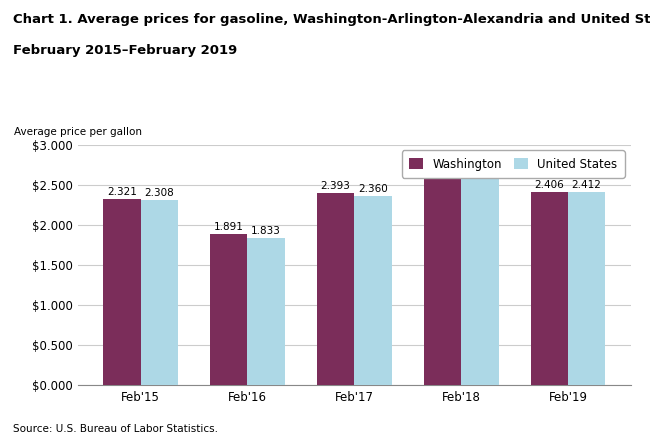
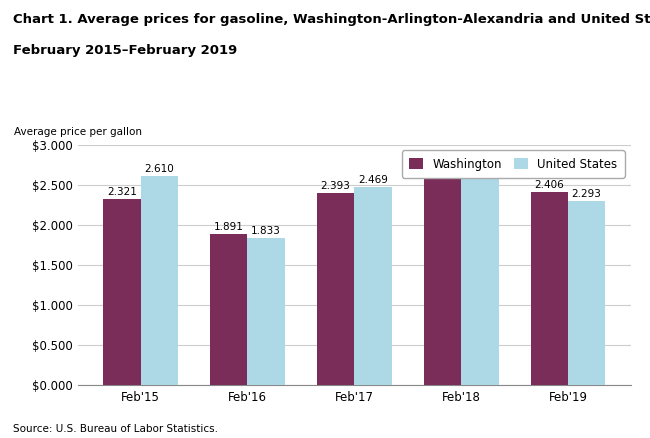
United States/Feb'15: 2.308 -> 2.610
United States/Feb'17: 2.360 -> 2.469
United States/Feb'19: 2.412 -> 2.293
